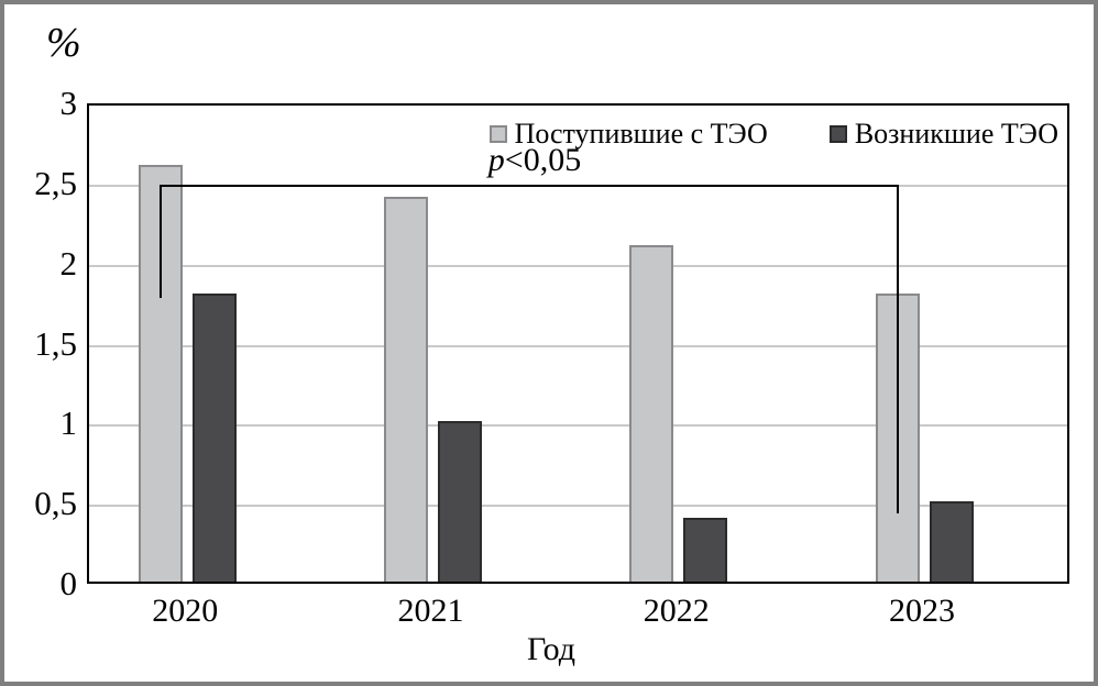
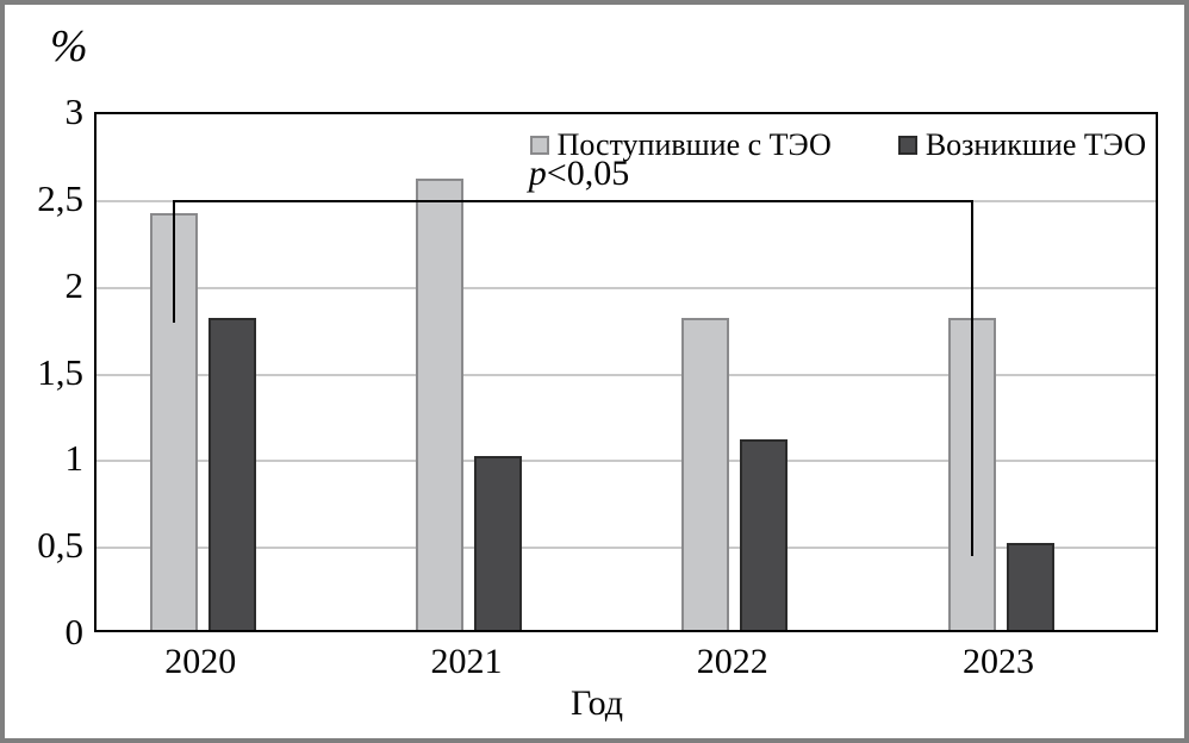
Поступившие с ТЭО/2020: 2.6 -> 2.4
Поступившие с ТЭО/2021: 2.4 -> 2.6
Поступившие с ТЭО/2022: 2.1 -> 1.8
Возникшие ТЭО/2022: 0.4 -> 1.1
